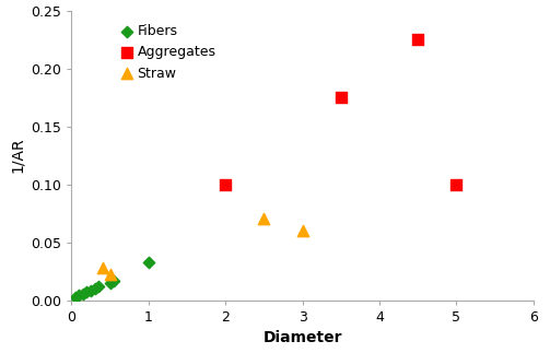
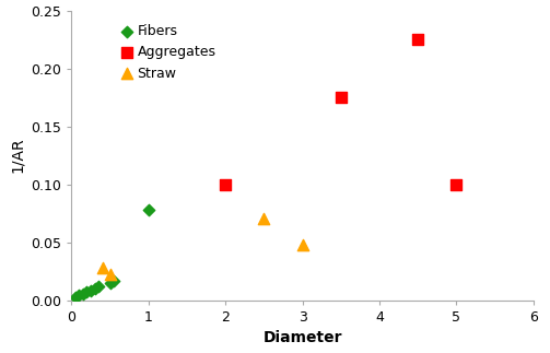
Fibers/1: 0.033 -> 0.078
Straw/3: 0.060 -> 0.048
